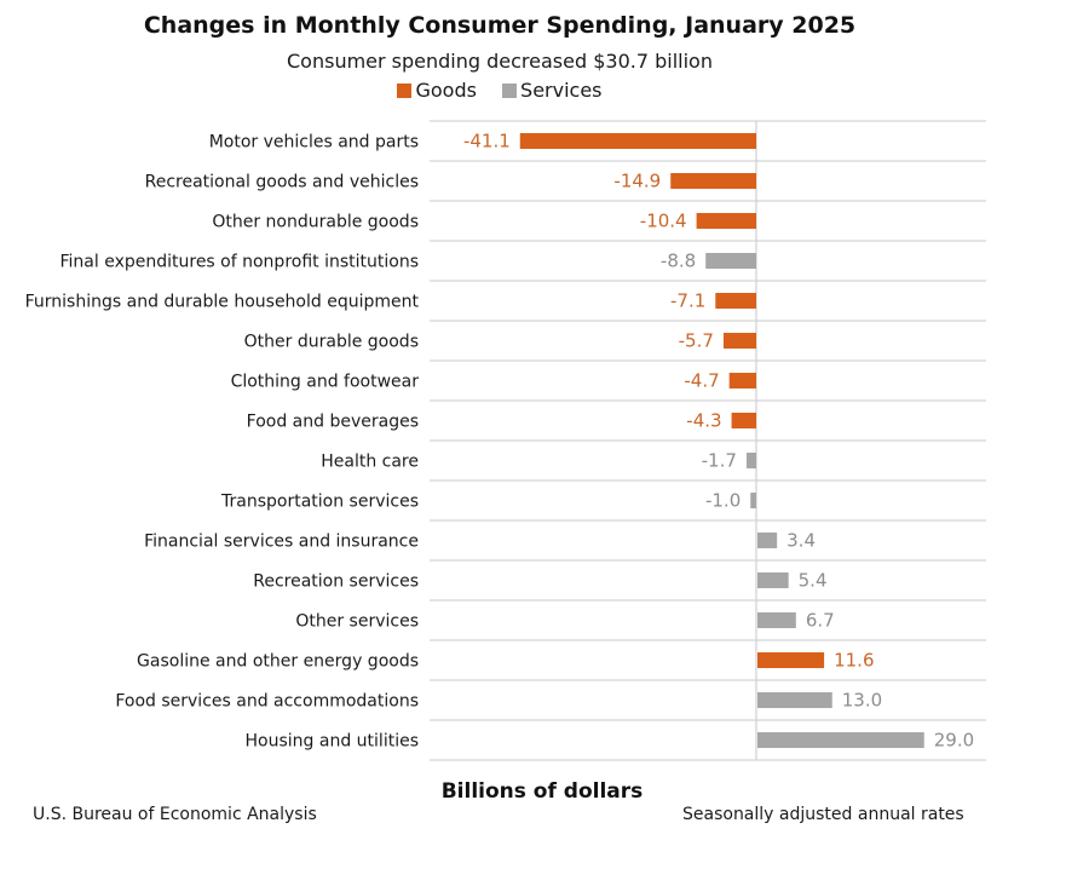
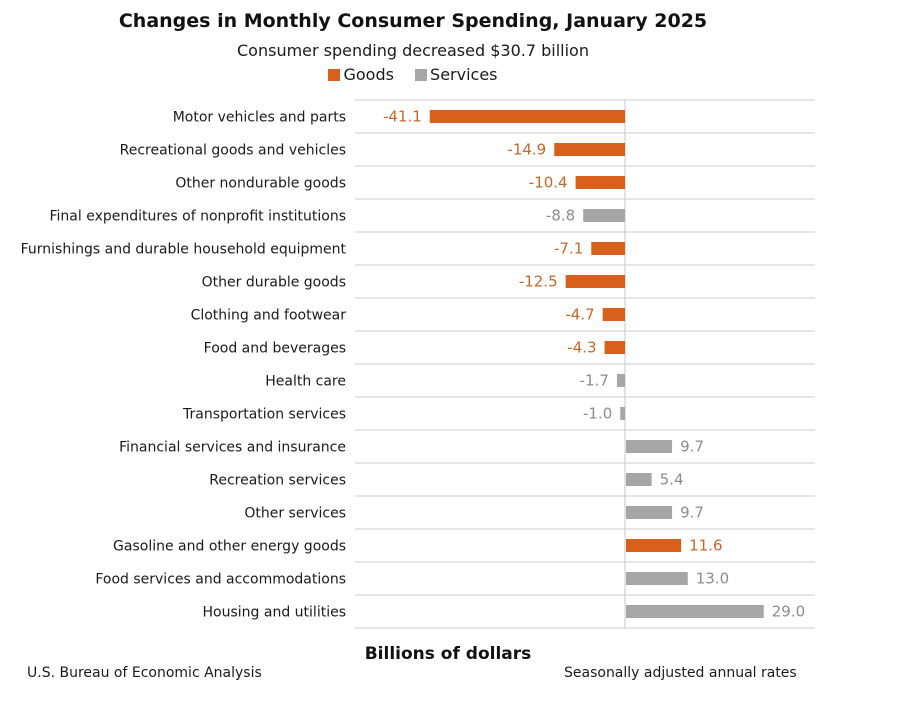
Other durable goods: -5.7 -> -12.5
Financial services and insurance: 3.4 -> 9.7
Other services: 6.7 -> 9.7
